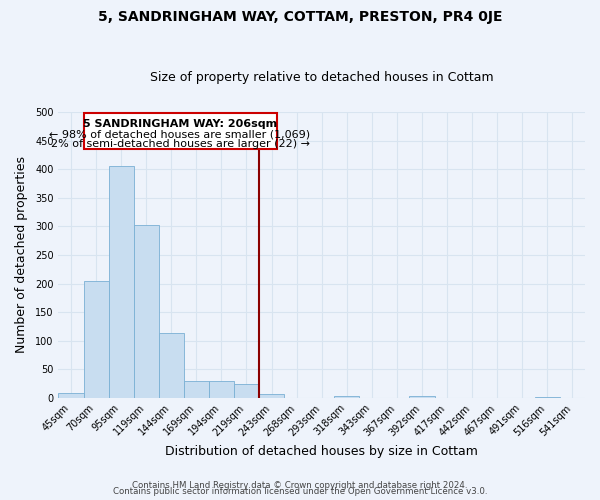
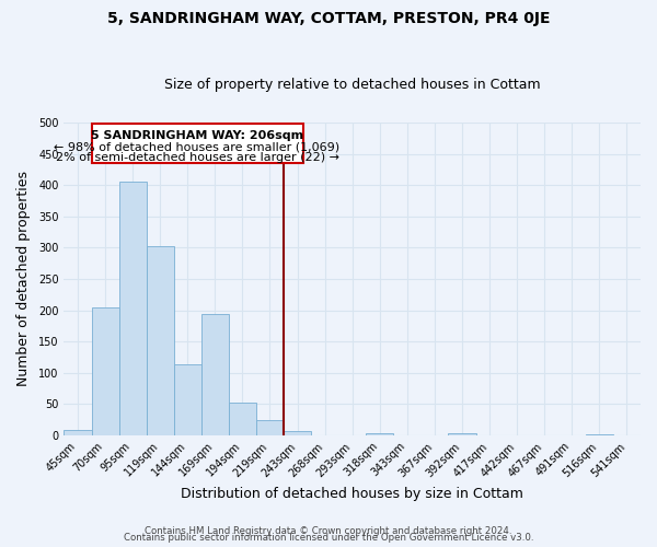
169sqm: 30 -> 194
194sqm: 29 -> 52
